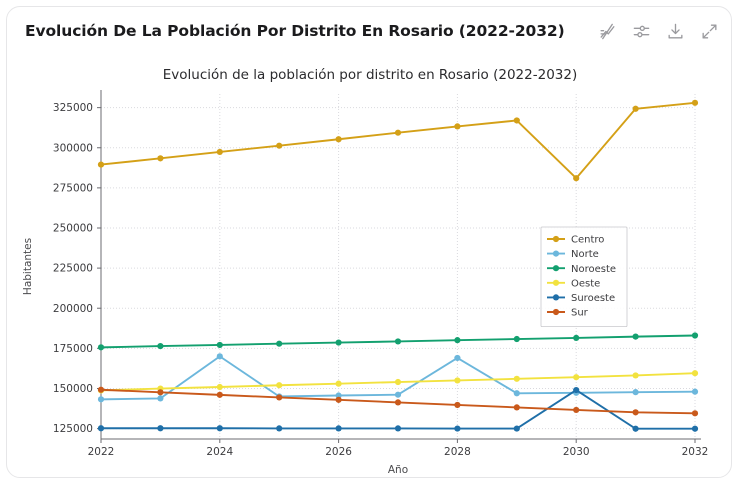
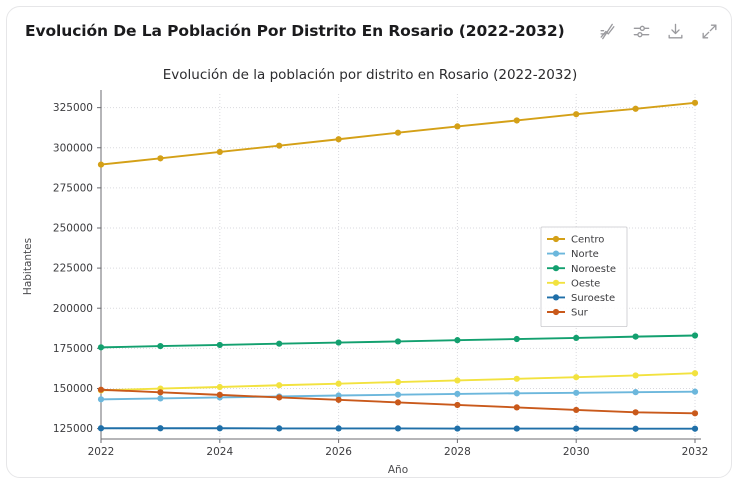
Norte/2024: 170000 -> 144000
Norte/2028: 169000 -> 147000
Centro/2030: 281000 -> 321000
Suroeste/2030: 149000 -> 125000
